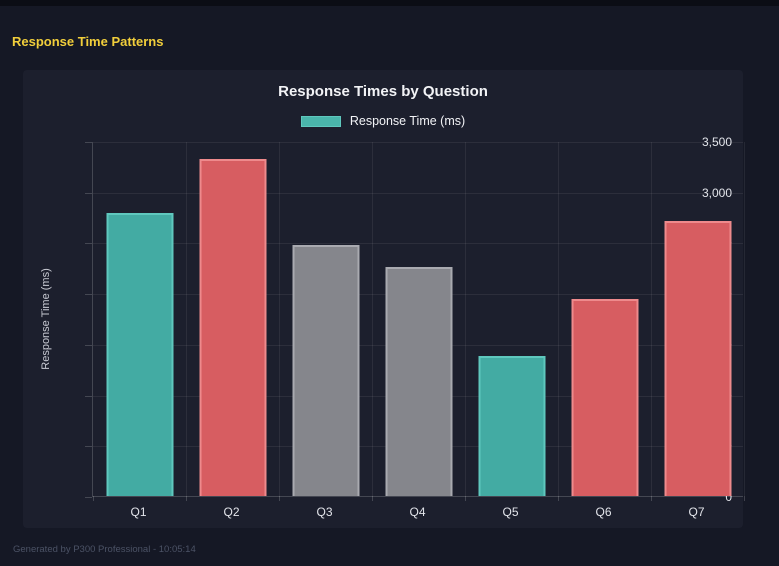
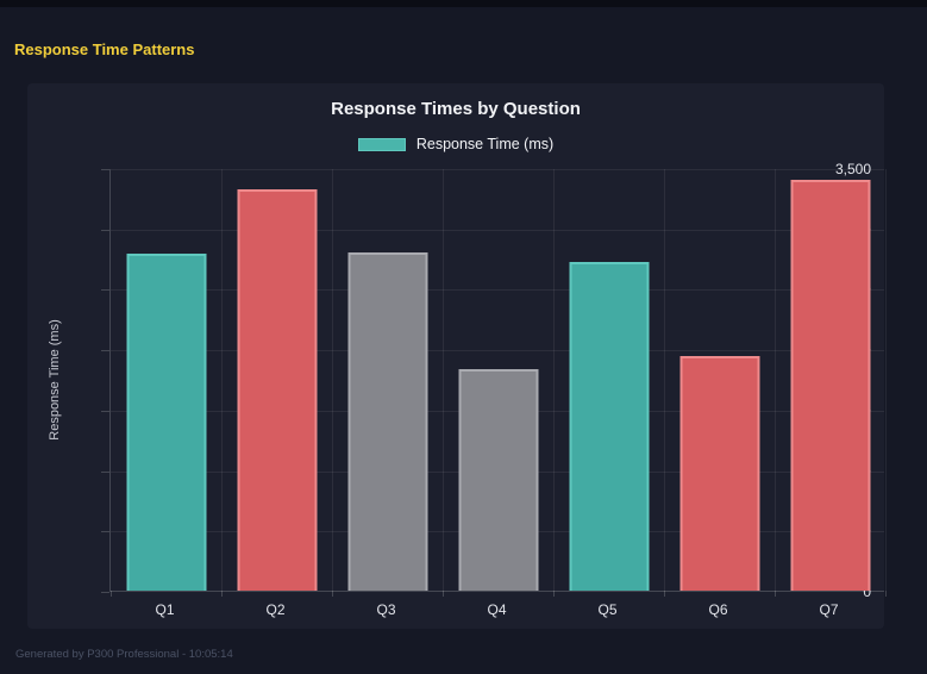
Q3: 2480 -> 2810
Q4: 2260 -> 1840
Q5: 1380 -> 2730
Q7: 2720 -> 3410
